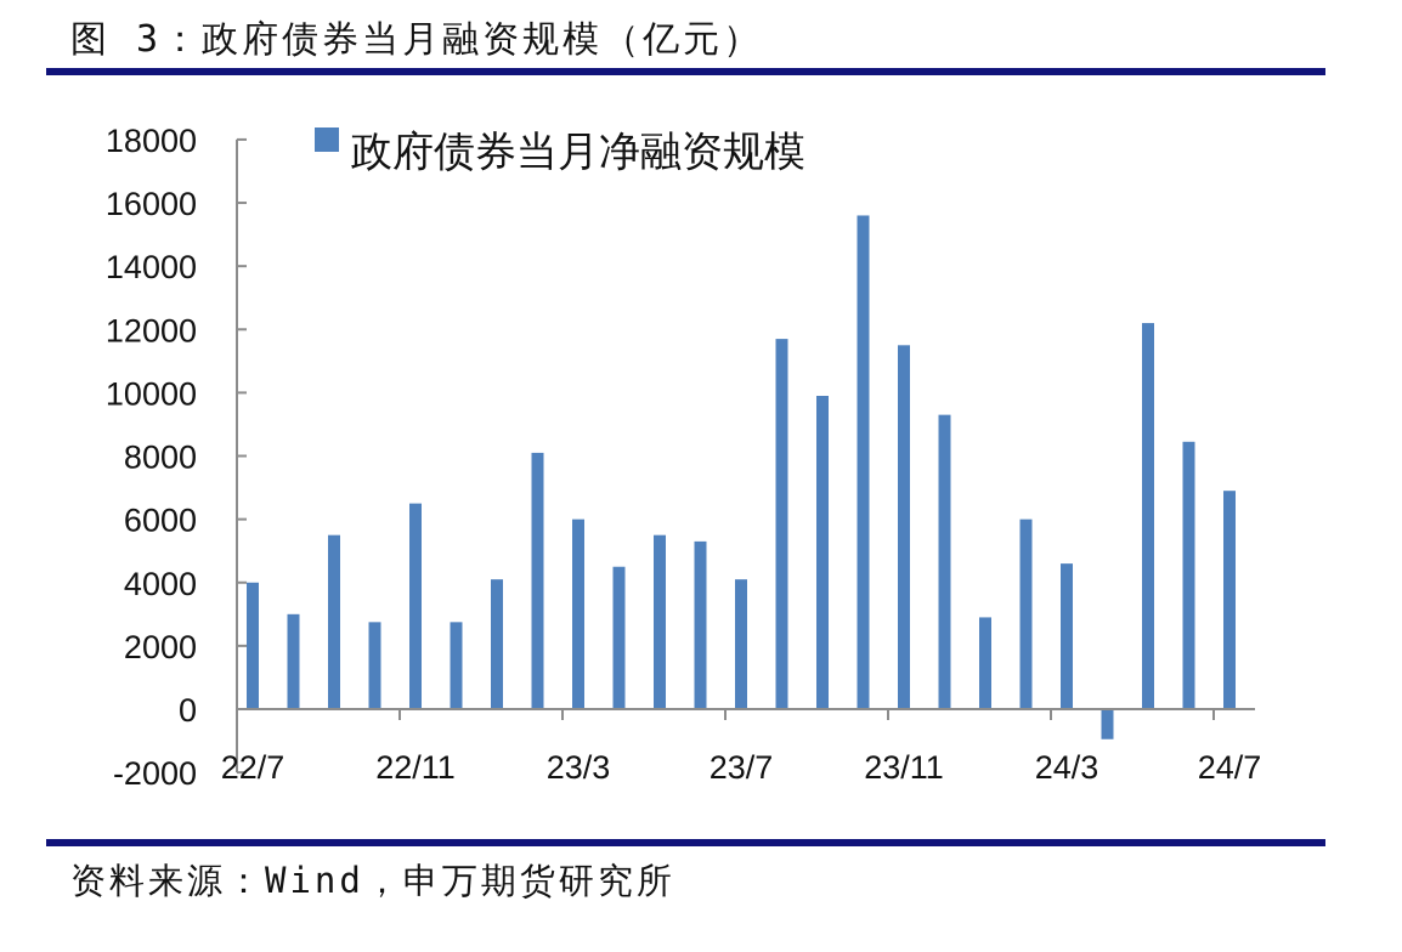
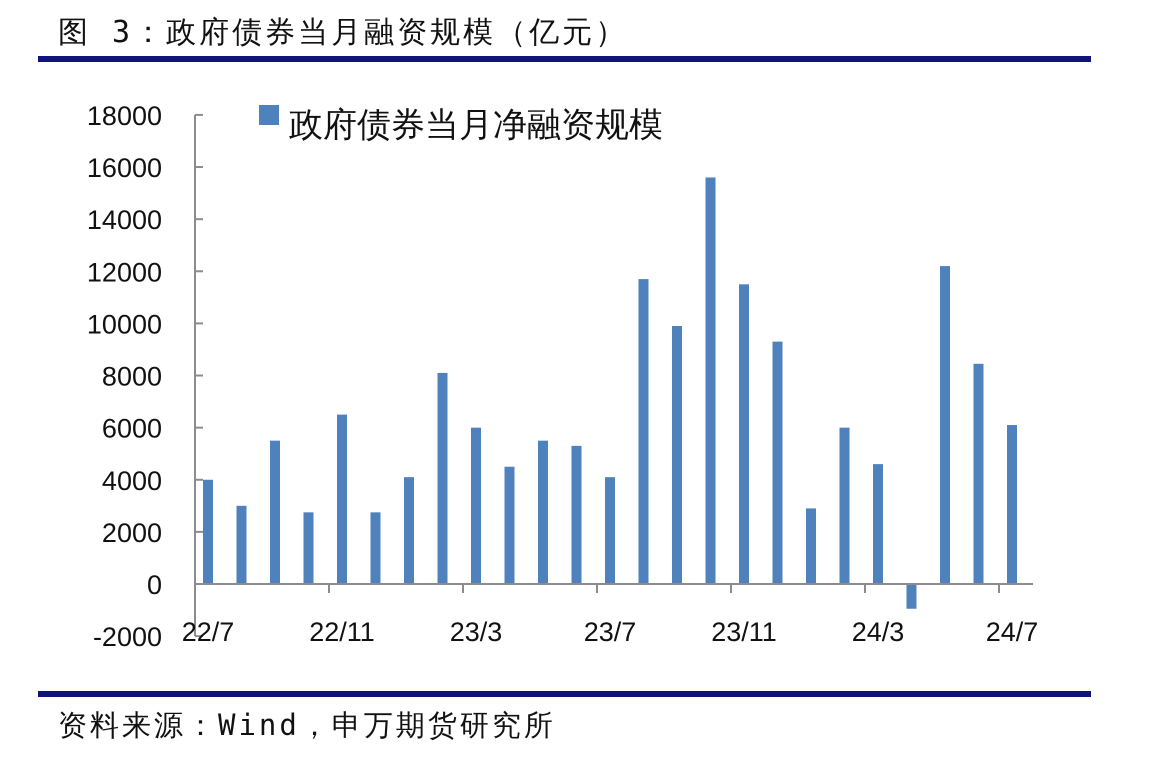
24/7: 6900 -> 6100
